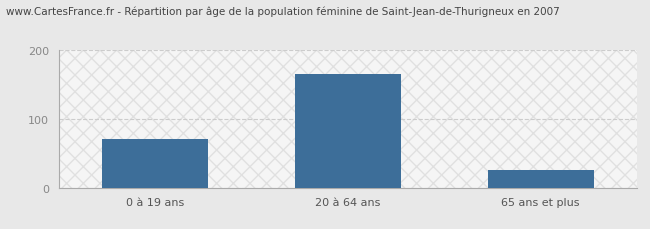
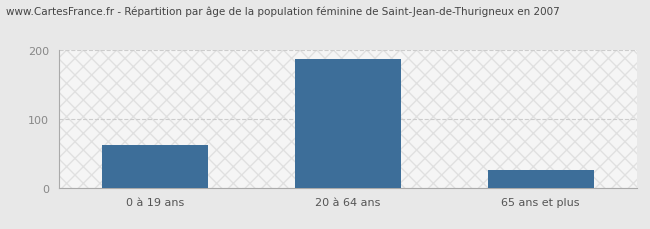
0 à 19 ans: 70 -> 62
20 à 64 ans: 165 -> 186
